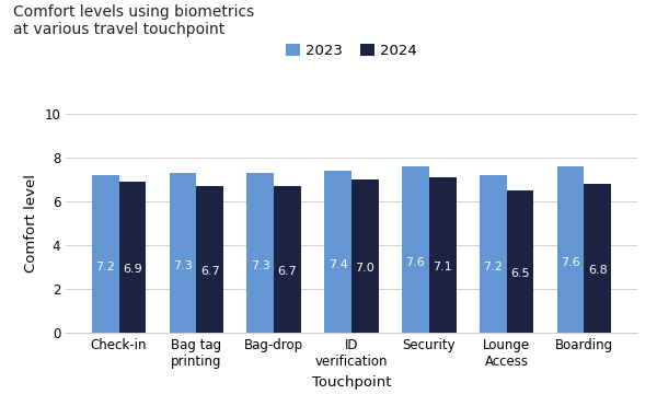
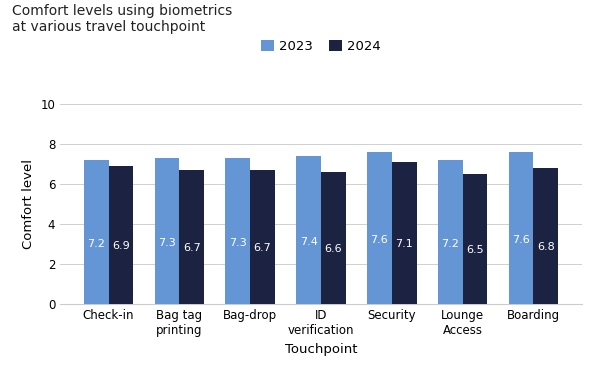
2024/ID verification: 7.0 -> 6.6
